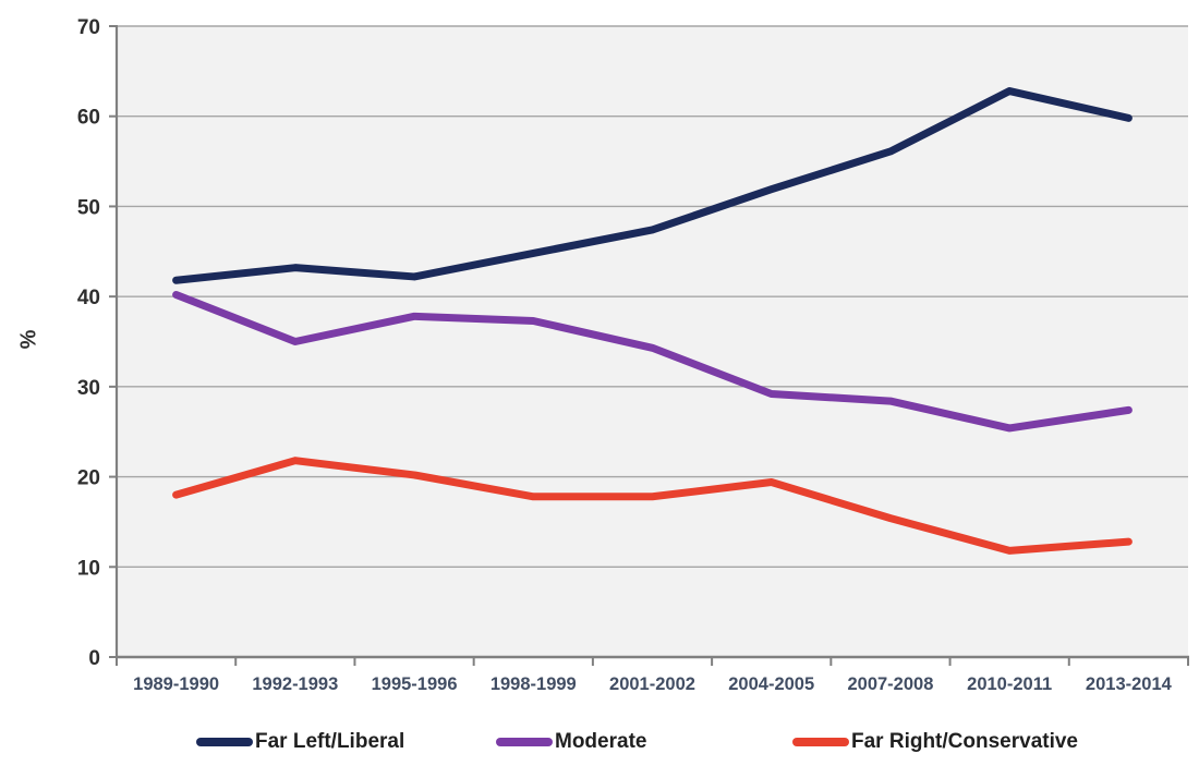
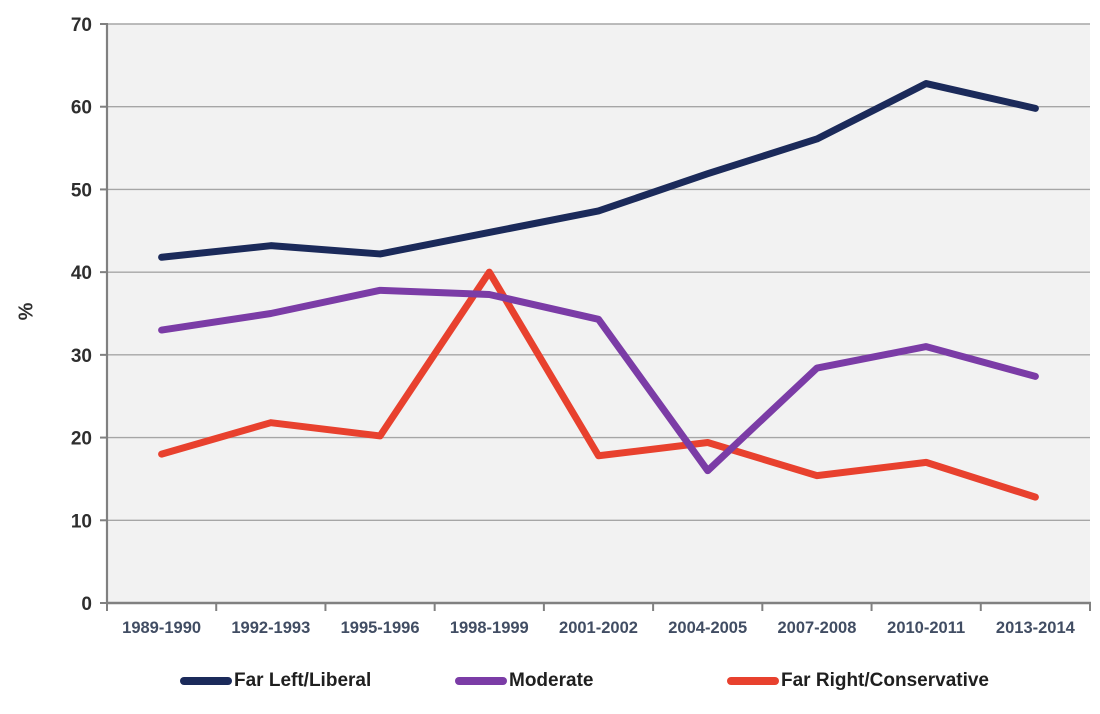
Moderate/1989-1990: 40 -> 33
Far Right/Conservative/1998-1999: 18 -> 40
Moderate/2004-2005: 29 -> 16
Moderate/2010-2011: 25 -> 31
Far Right/Conservative/2010-2011: 12 -> 17
